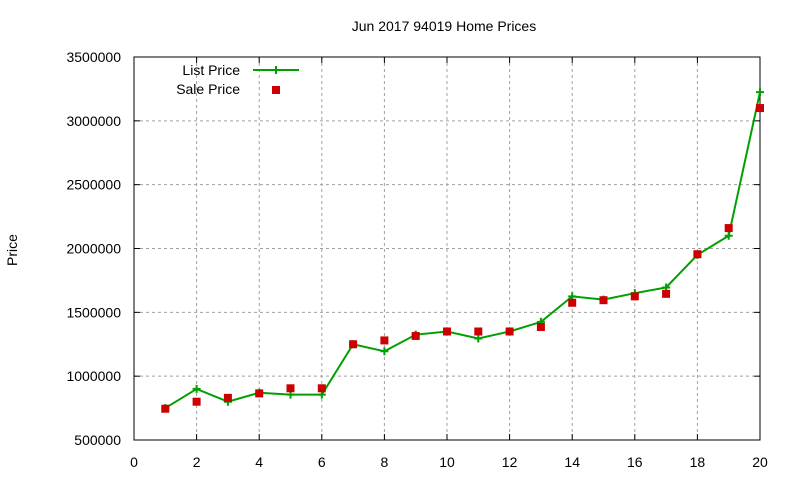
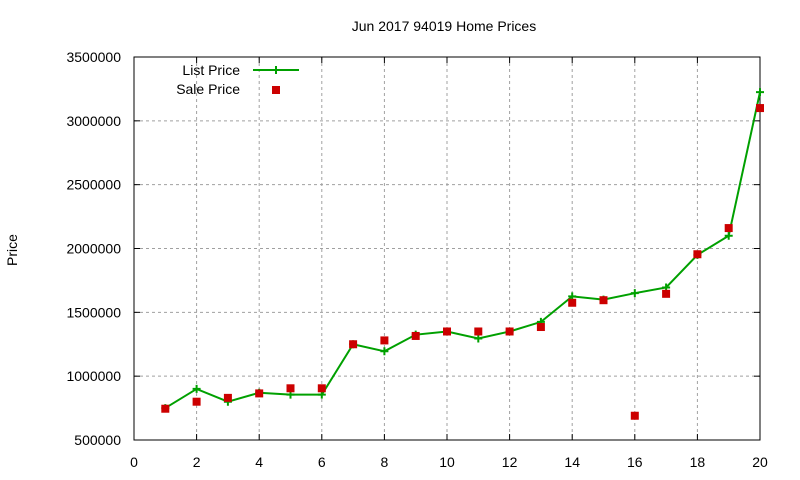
Sale Price/16: 1620000 -> 690000
